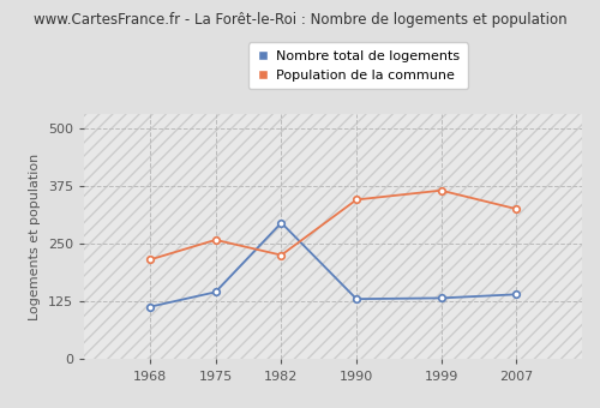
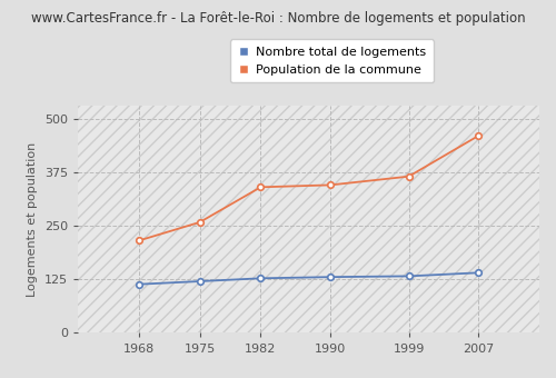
Nombre total de logements/1975: 145 -> 120
Nombre total de logements/1982: 295 -> 127
Population de la commune/1982: 225 -> 340
Population de la commune/2007: 325 -> 460
